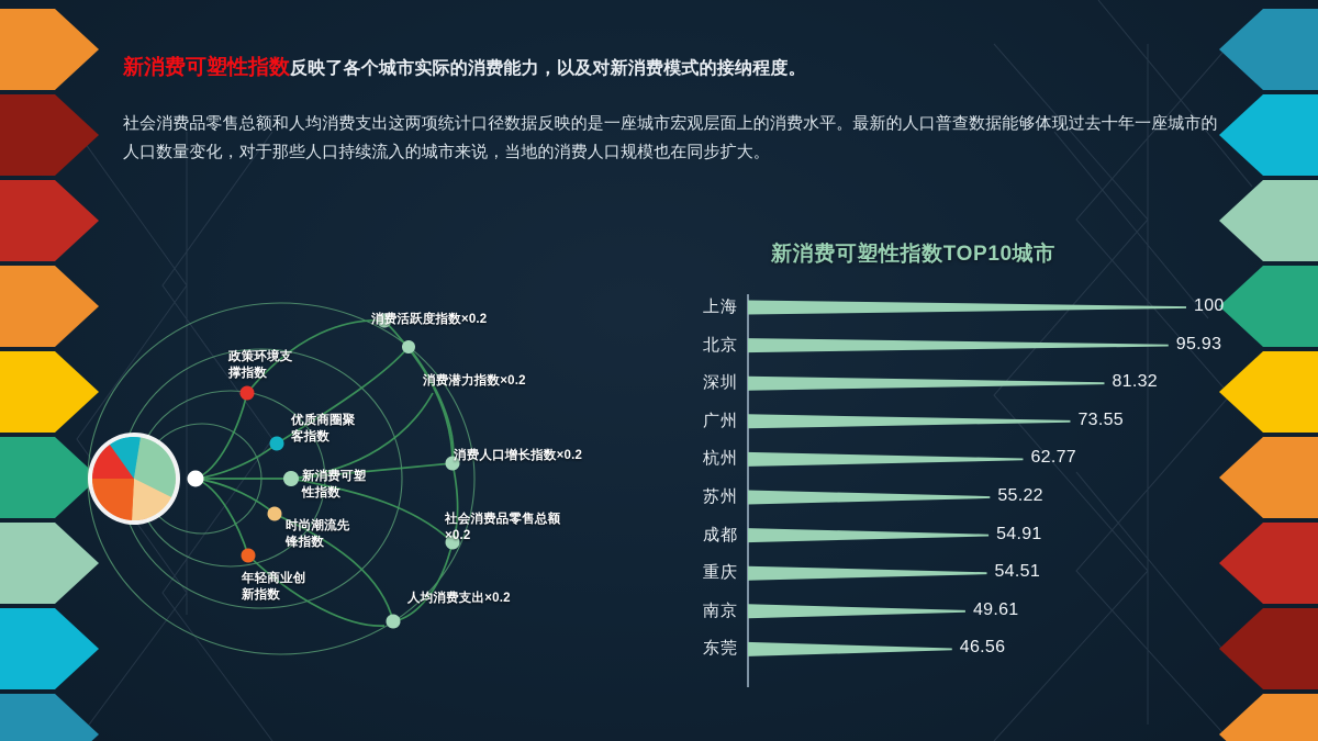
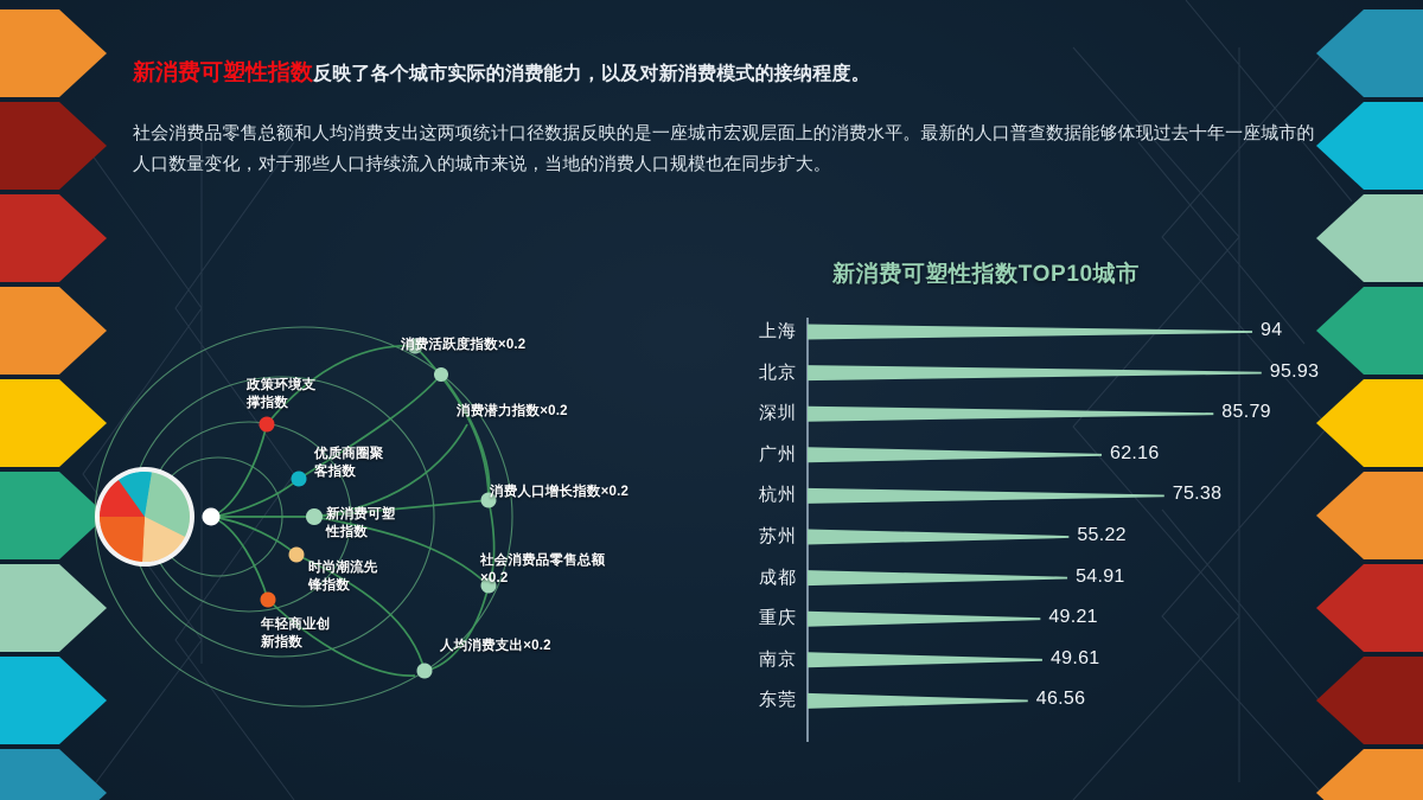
上海: 100 -> 94
深圳: 81.32 -> 85.79
广州: 73.55 -> 62.16
杭州: 62.77 -> 75.38
重庆: 54.51 -> 49.21
